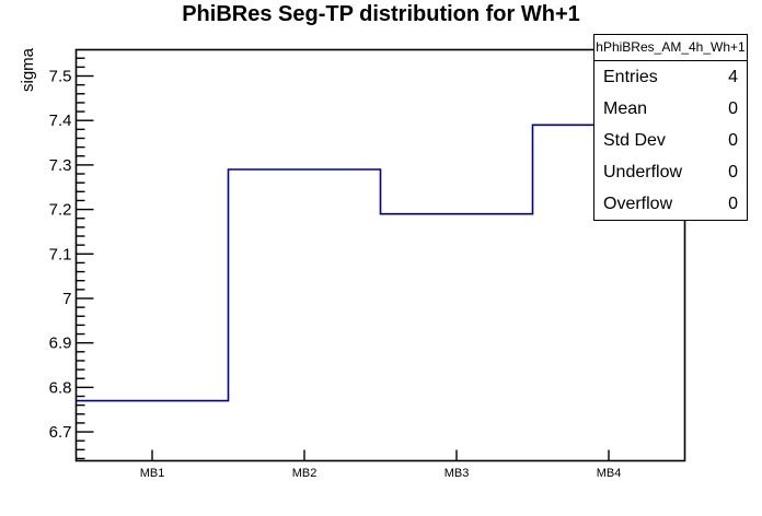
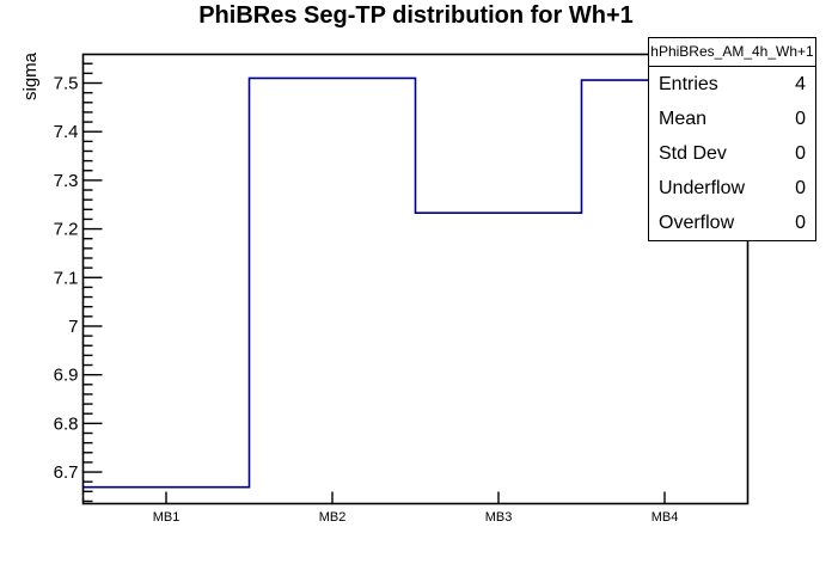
MB1: 6.77 -> 6.67
MB2: 7.29 -> 7.51
MB3: 7.19 -> 7.23
MB4: 7.39 -> 7.51
